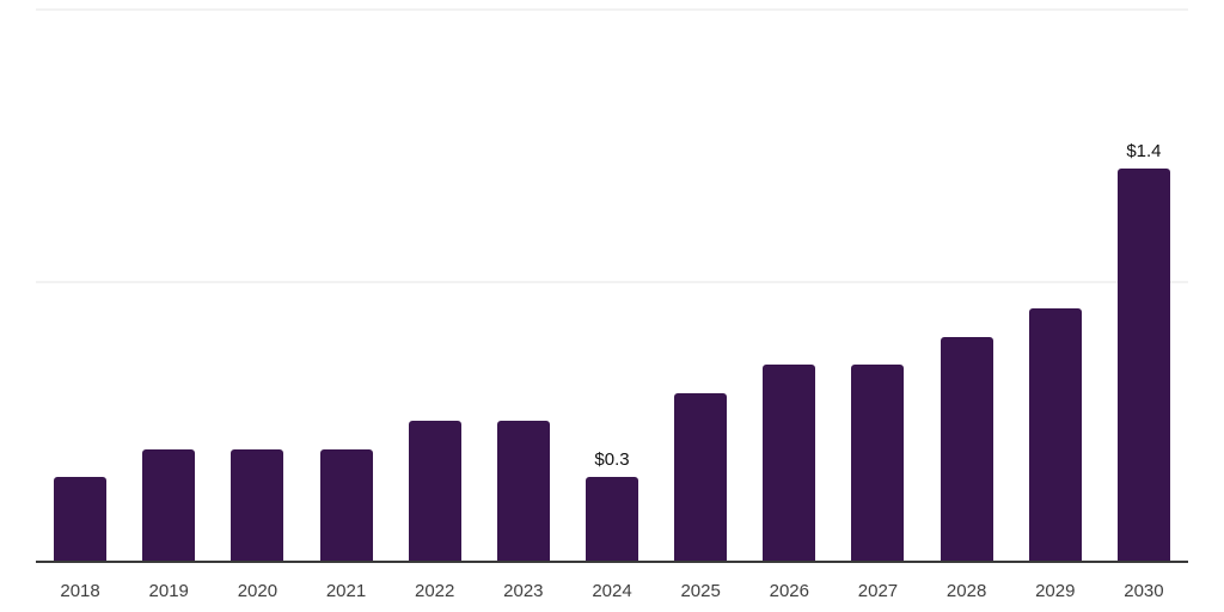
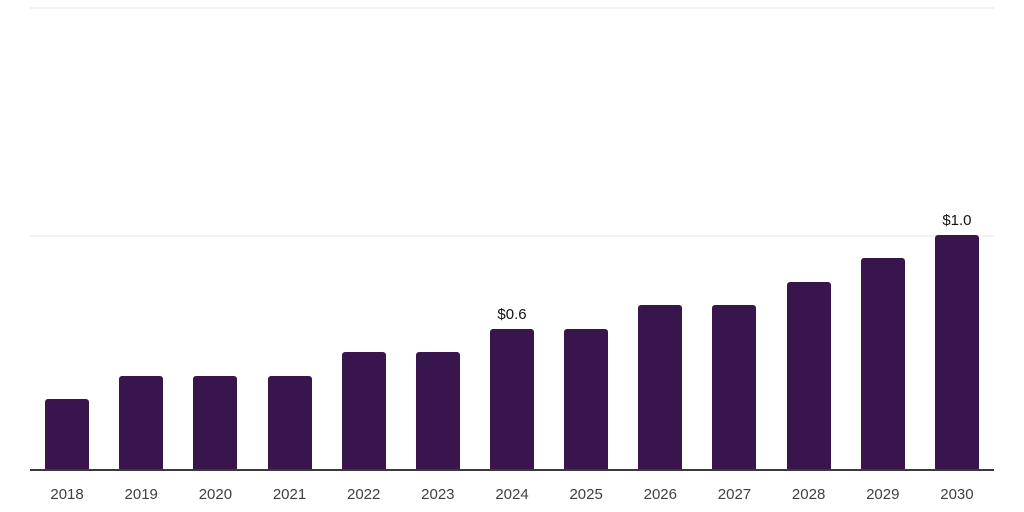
2024: $0.3 -> $0.6
2030: $1.4 -> $1.0
